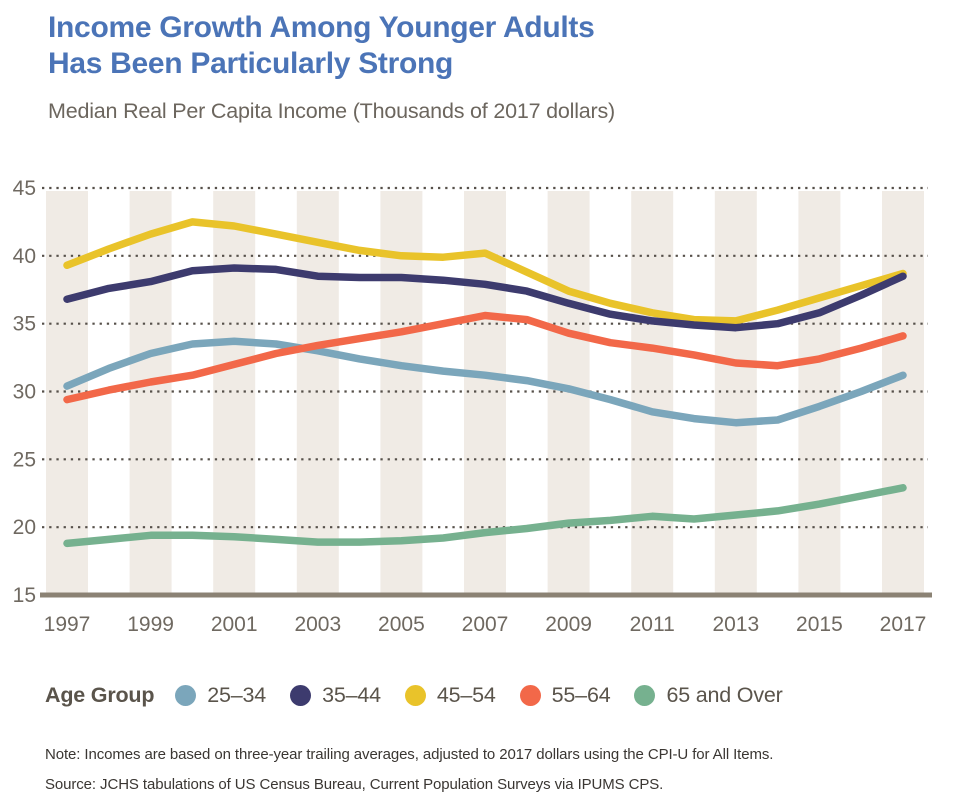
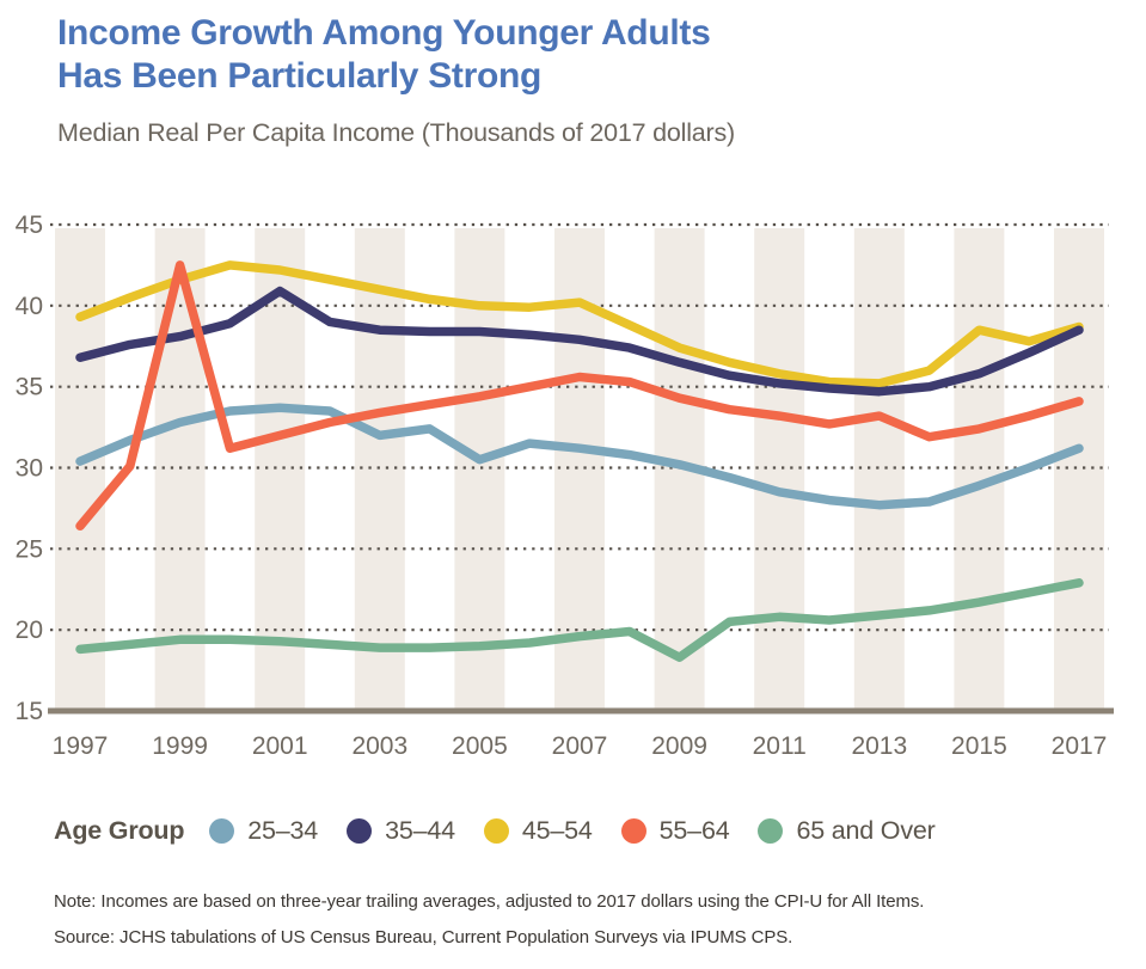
55–64/1997: 29.4 -> 26.4
55–64/1999: 30.7 -> 42.5
35–44/2001: 39.1 -> 40.9
25–34/2003: 33.0 -> 32.0
25–34/2005: 31.9 -> 30.5
65 and Over/2009: 20.3 -> 18.3
55–64/2013: 32.1 -> 33.2
45–54/2015: 36.9 -> 38.5
